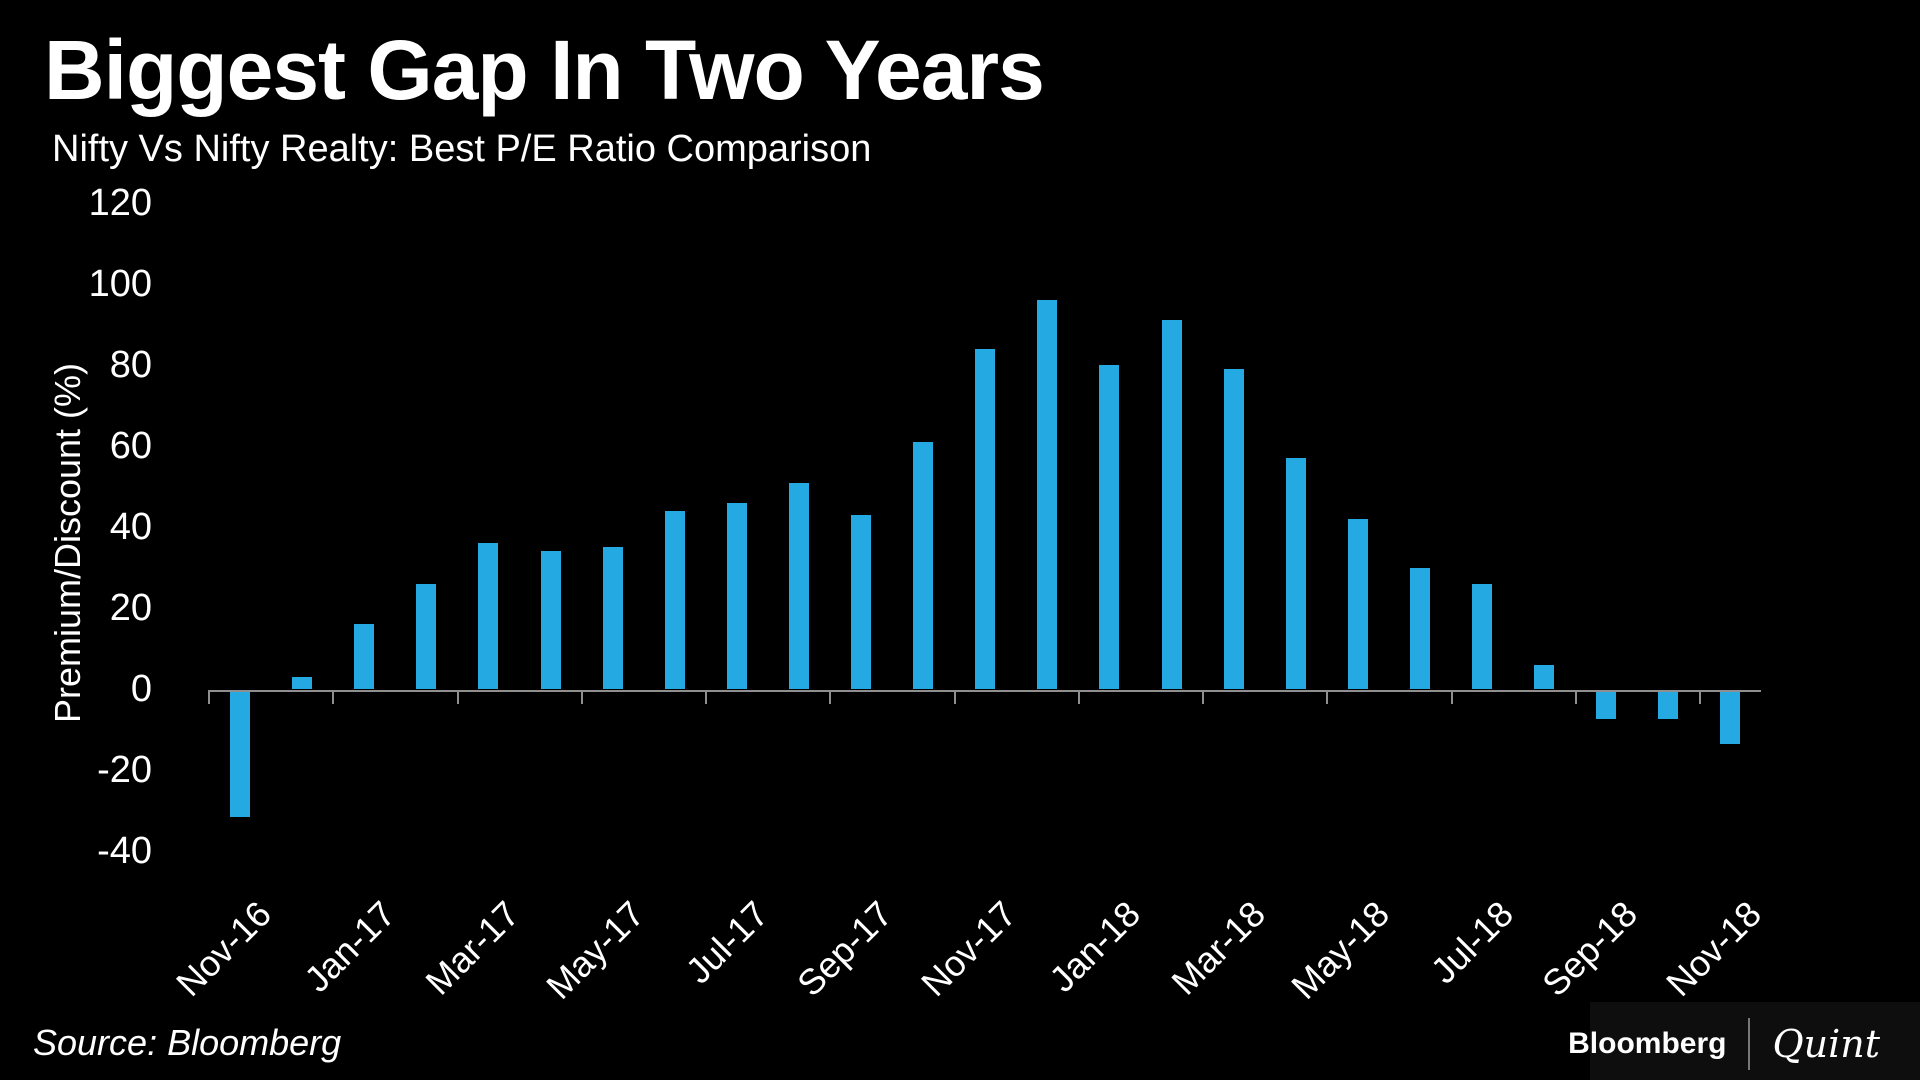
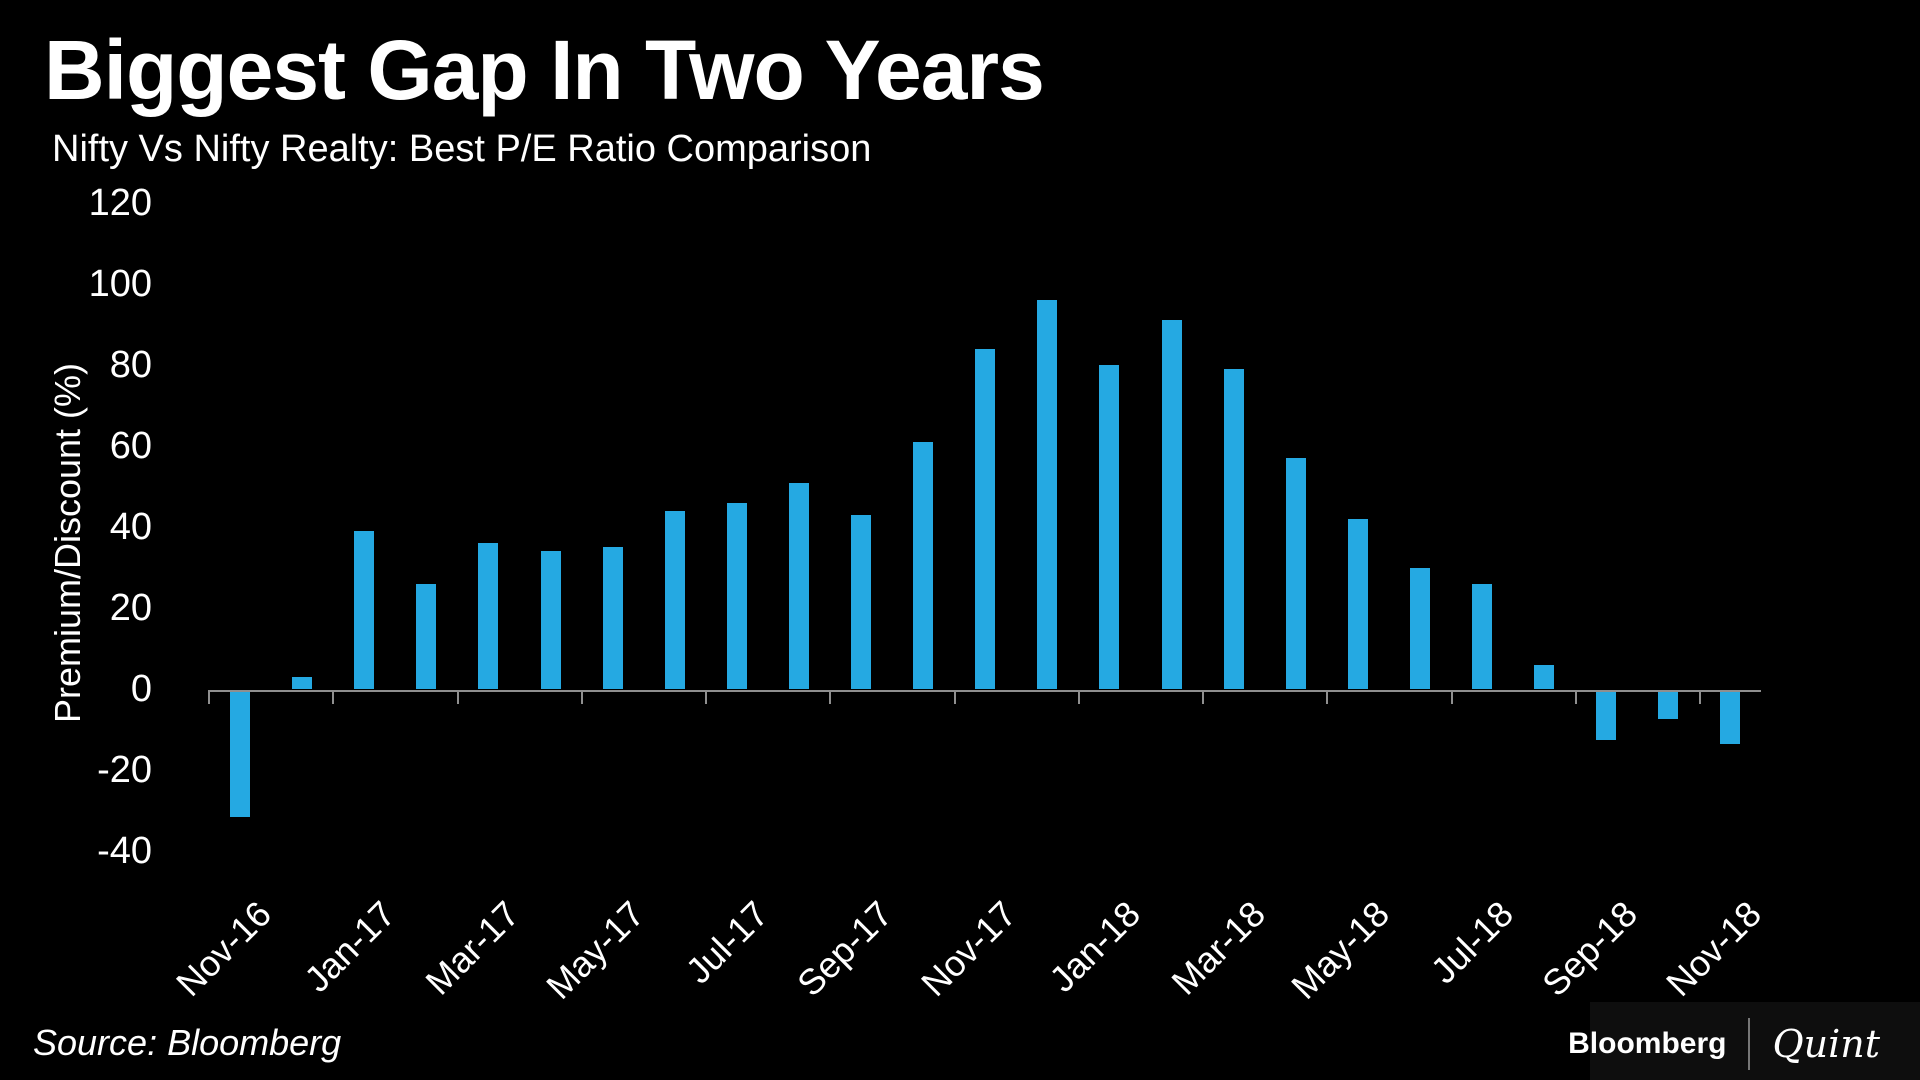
Jan-17: 16 -> 39
Sep-18: -7 -> -12
